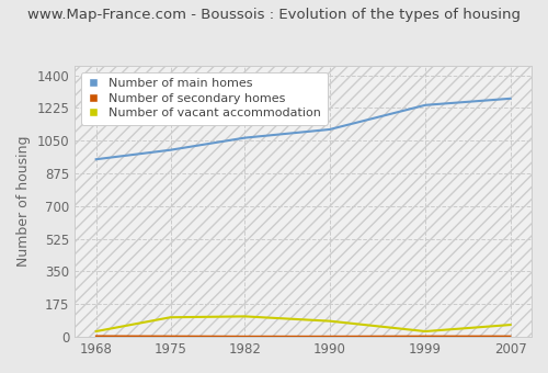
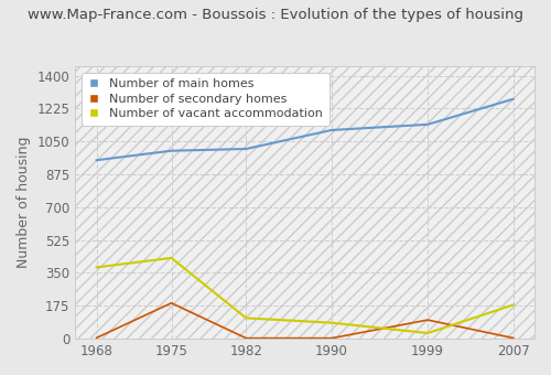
Number of vacant accommodation/1968: 30 -> 380
Number of secondary homes/1975: 0 -> 190
Number of vacant accommodation/1975: 100 -> 430
Number of main homes/1982: 1060 -> 1010
Number of main homes/1999: 1240 -> 1140
Number of secondary homes/1999: 0 -> 100
Number of vacant accommodation/2007: 60 -> 180
